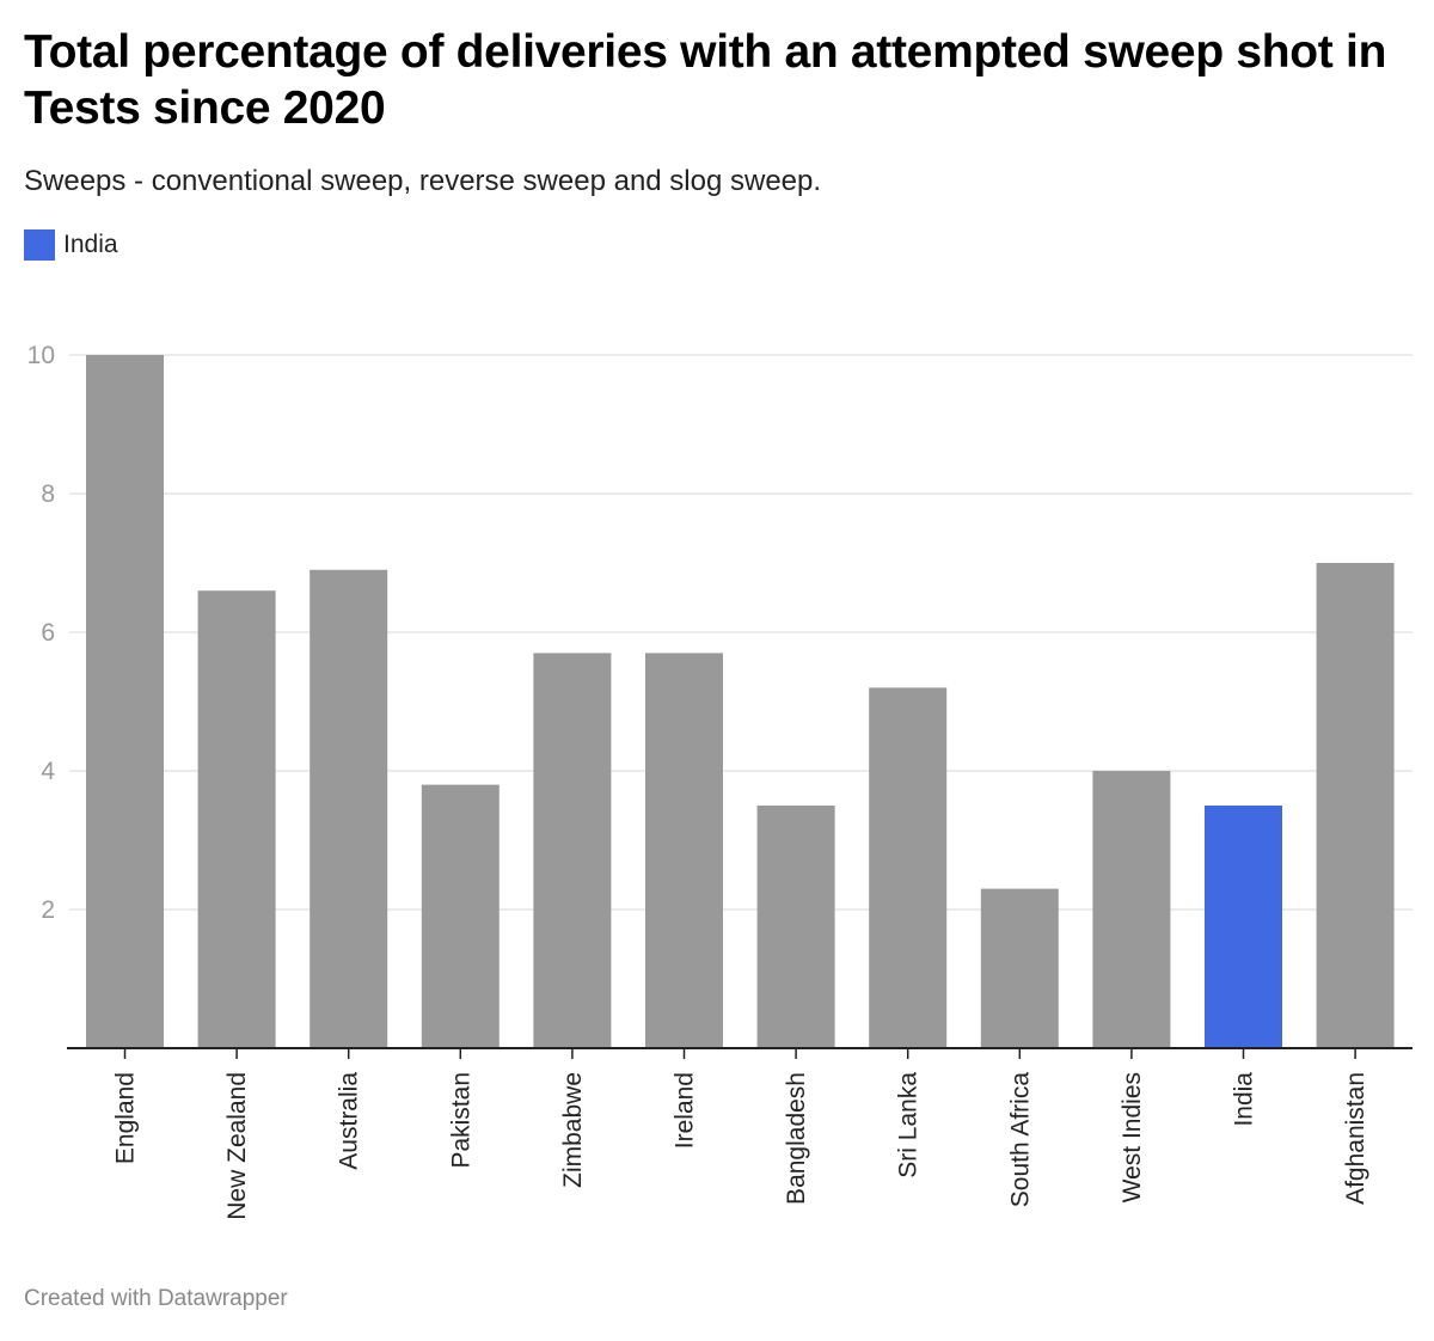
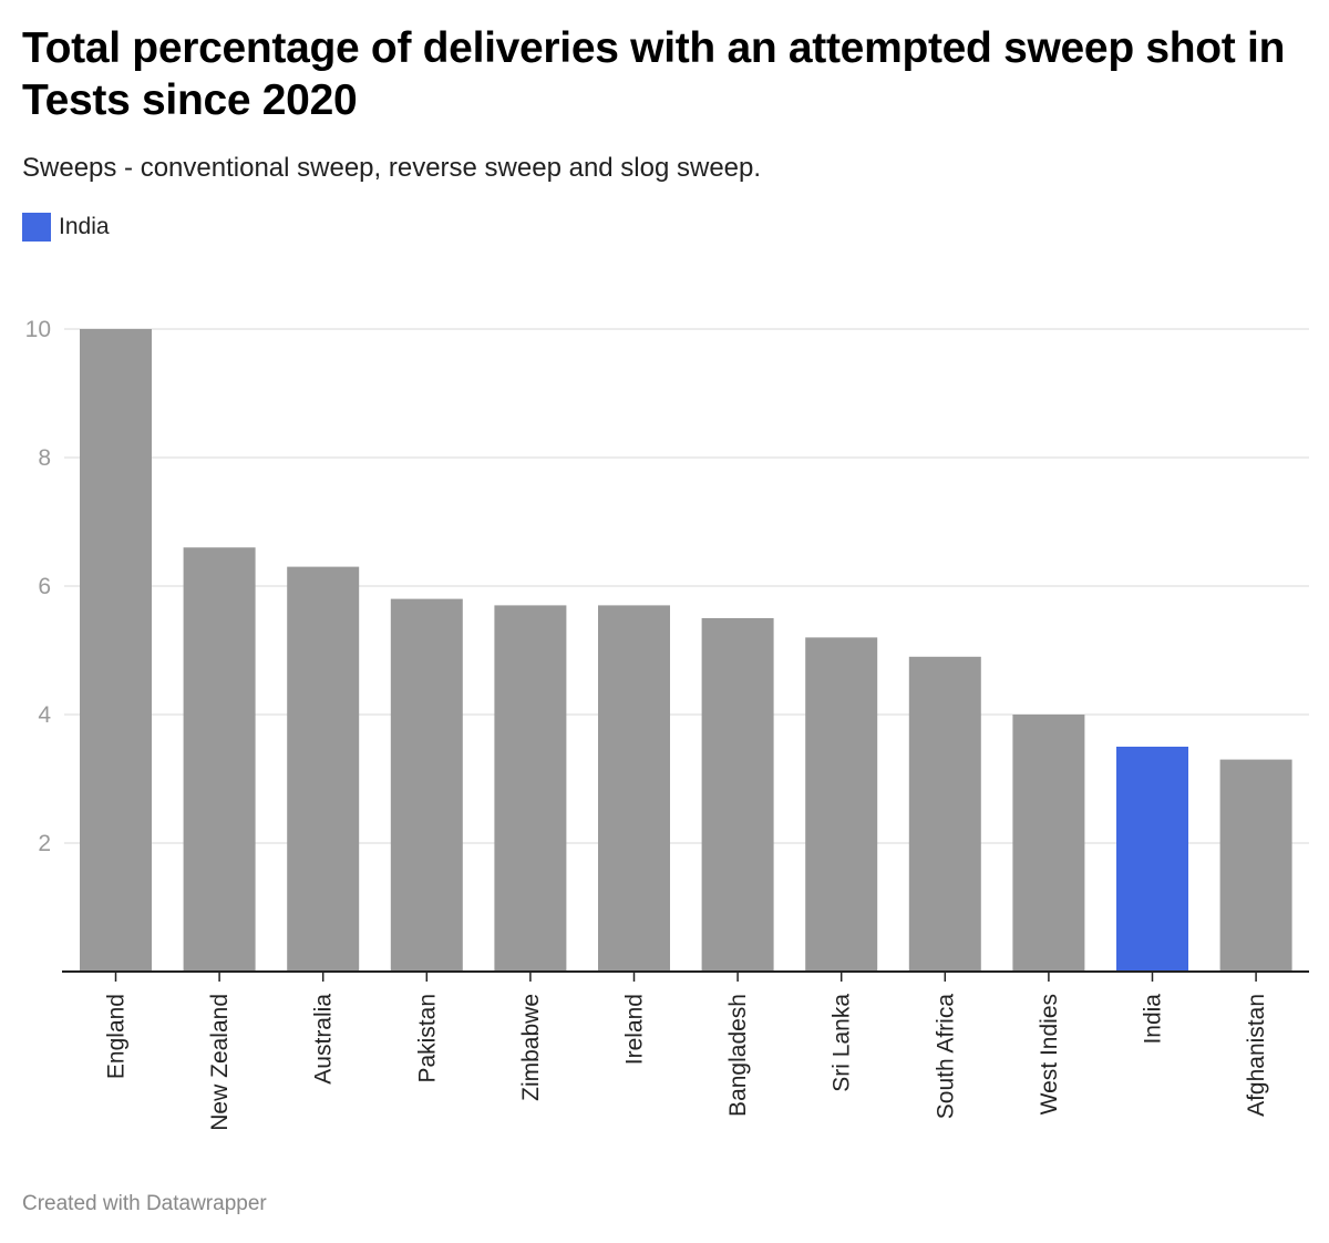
Australia: 6.9 -> 6.3
Pakistan: 3.8 -> 5.8
Bangladesh: 3.5 -> 5.5
South Africa: 2.3 -> 4.9
Afghanistan: 7.0 -> 3.3
